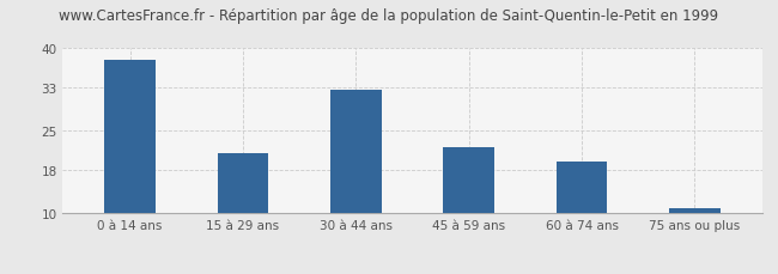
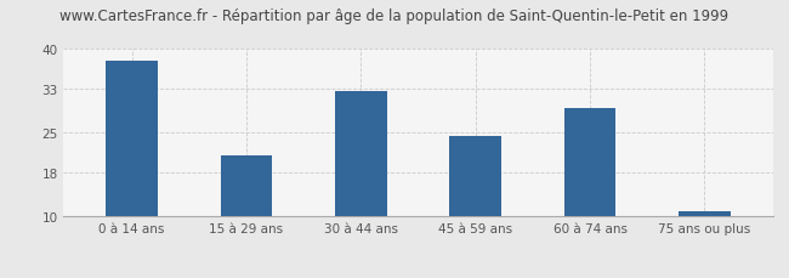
45 à 59 ans: 22.0 -> 24.5
60 à 74 ans: 19.5 -> 29.5
